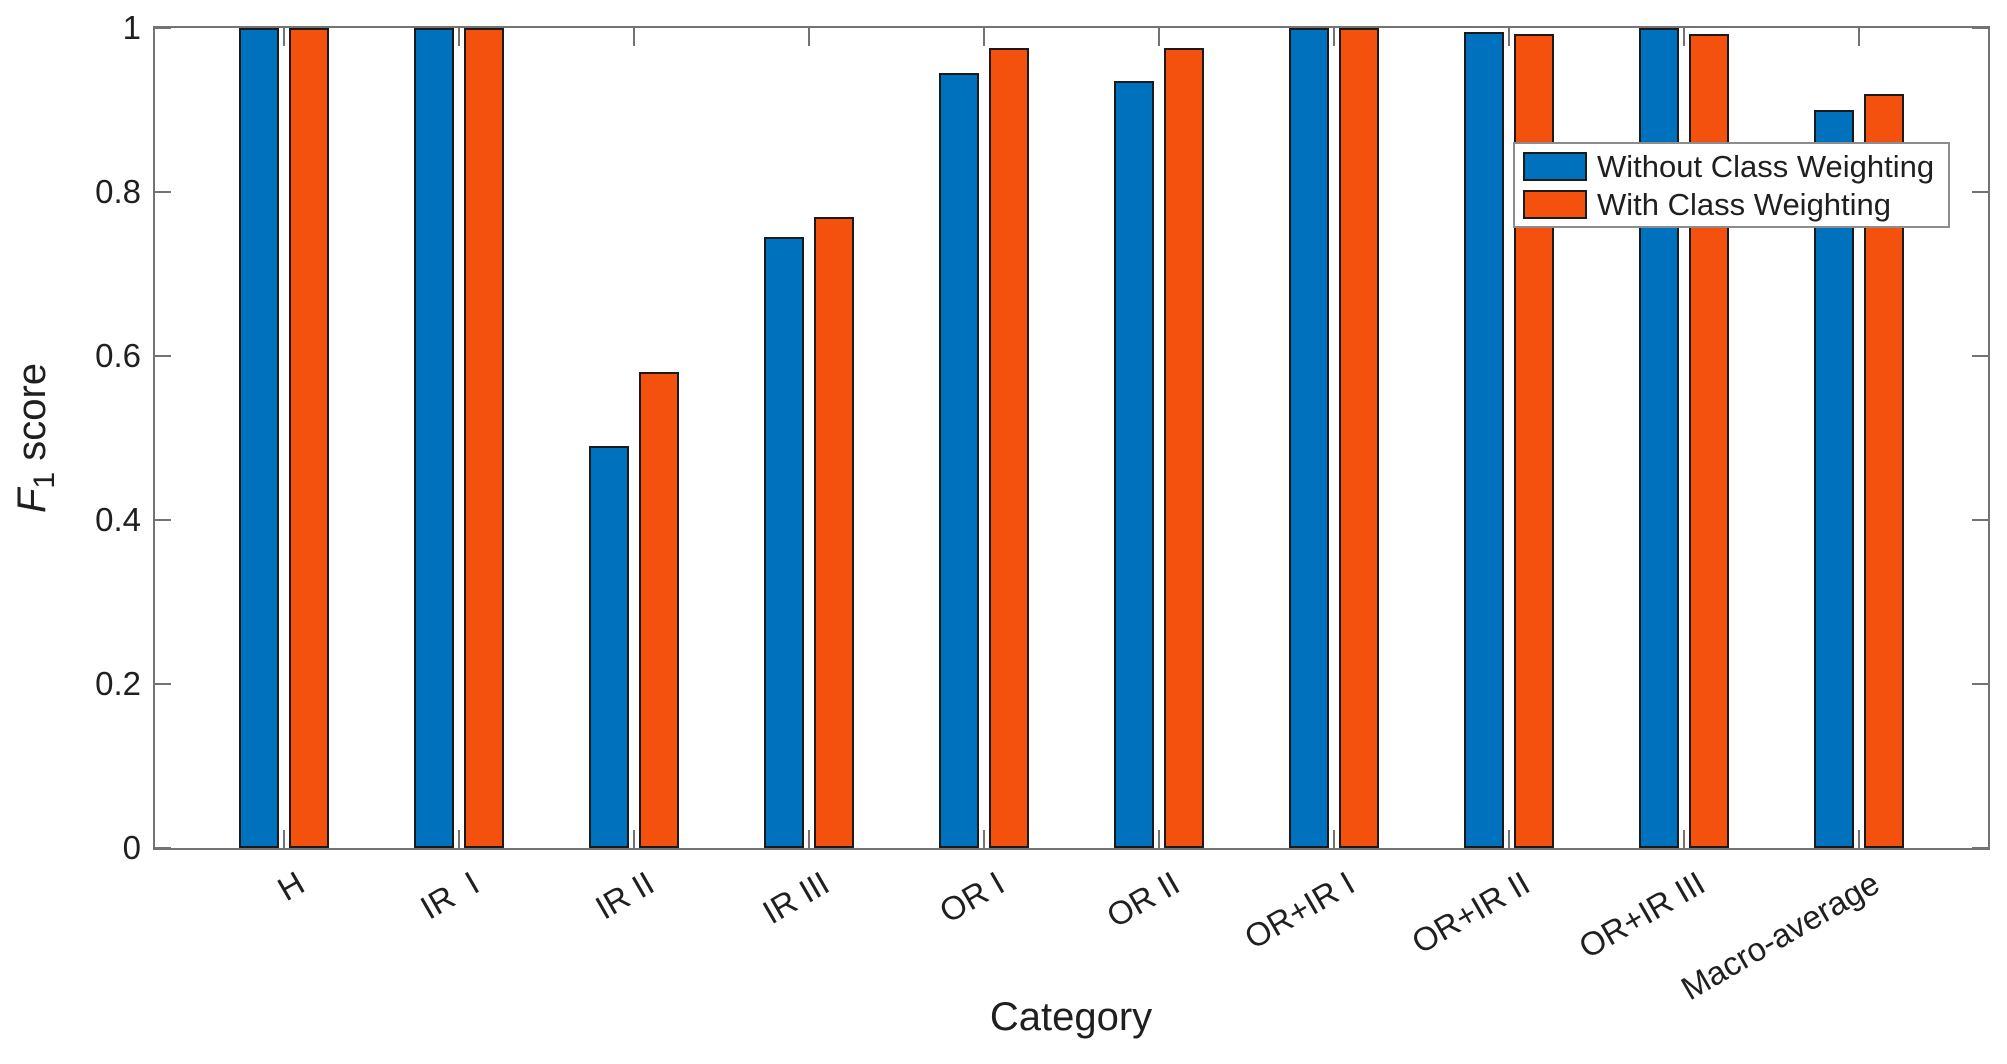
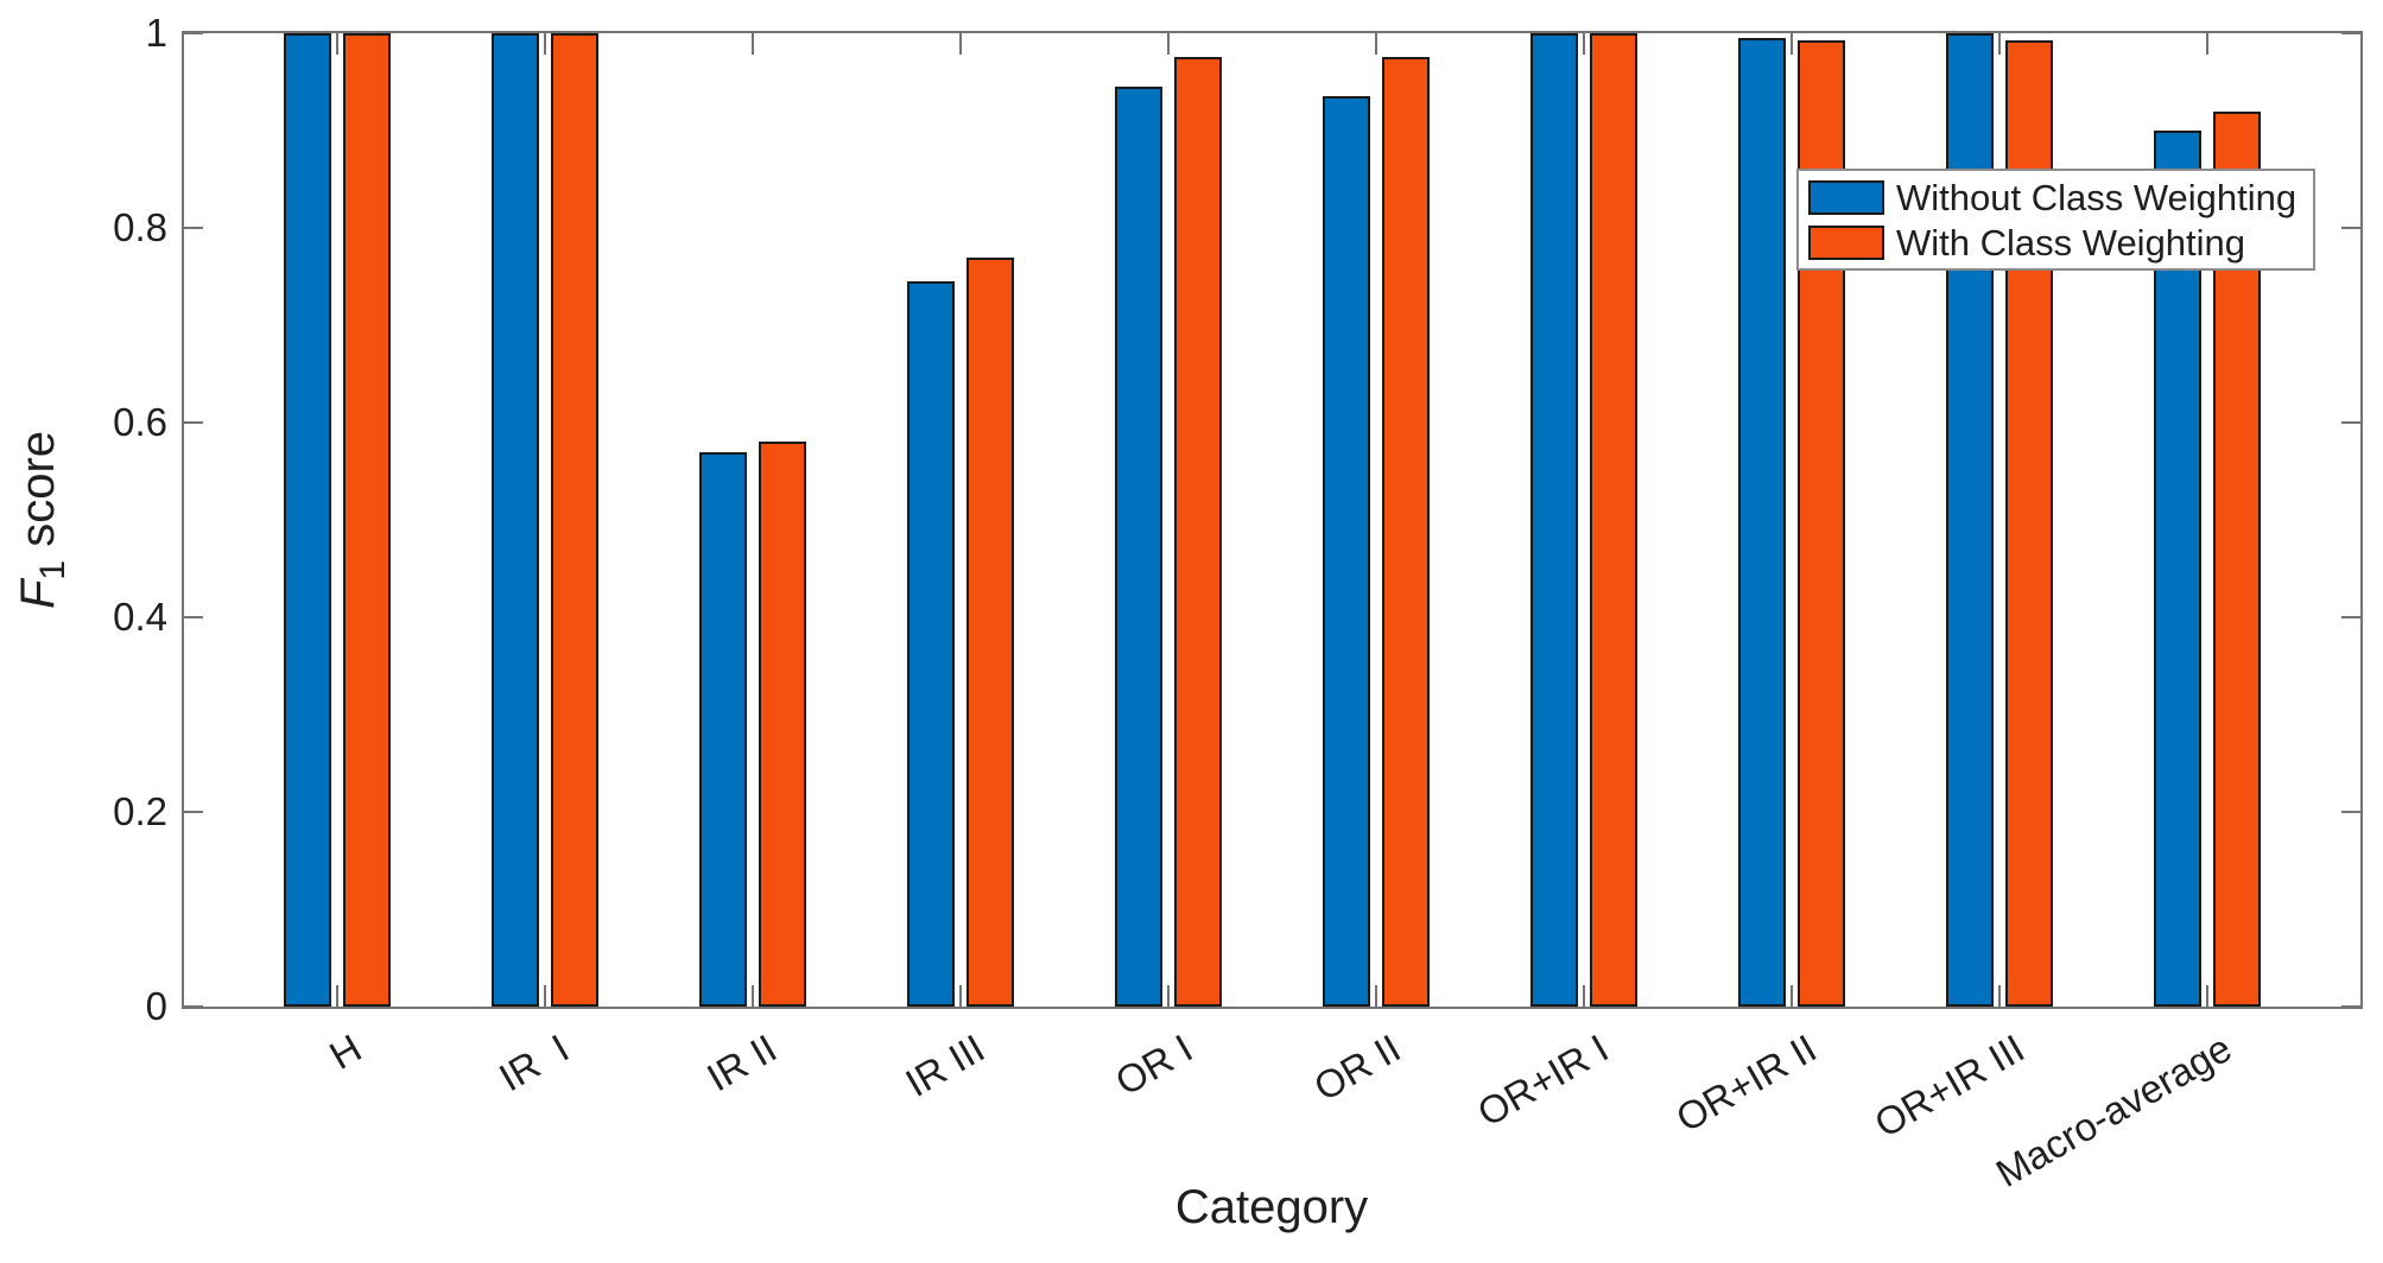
Without Class Weighting/IR II: 0.49 -> 0.57
